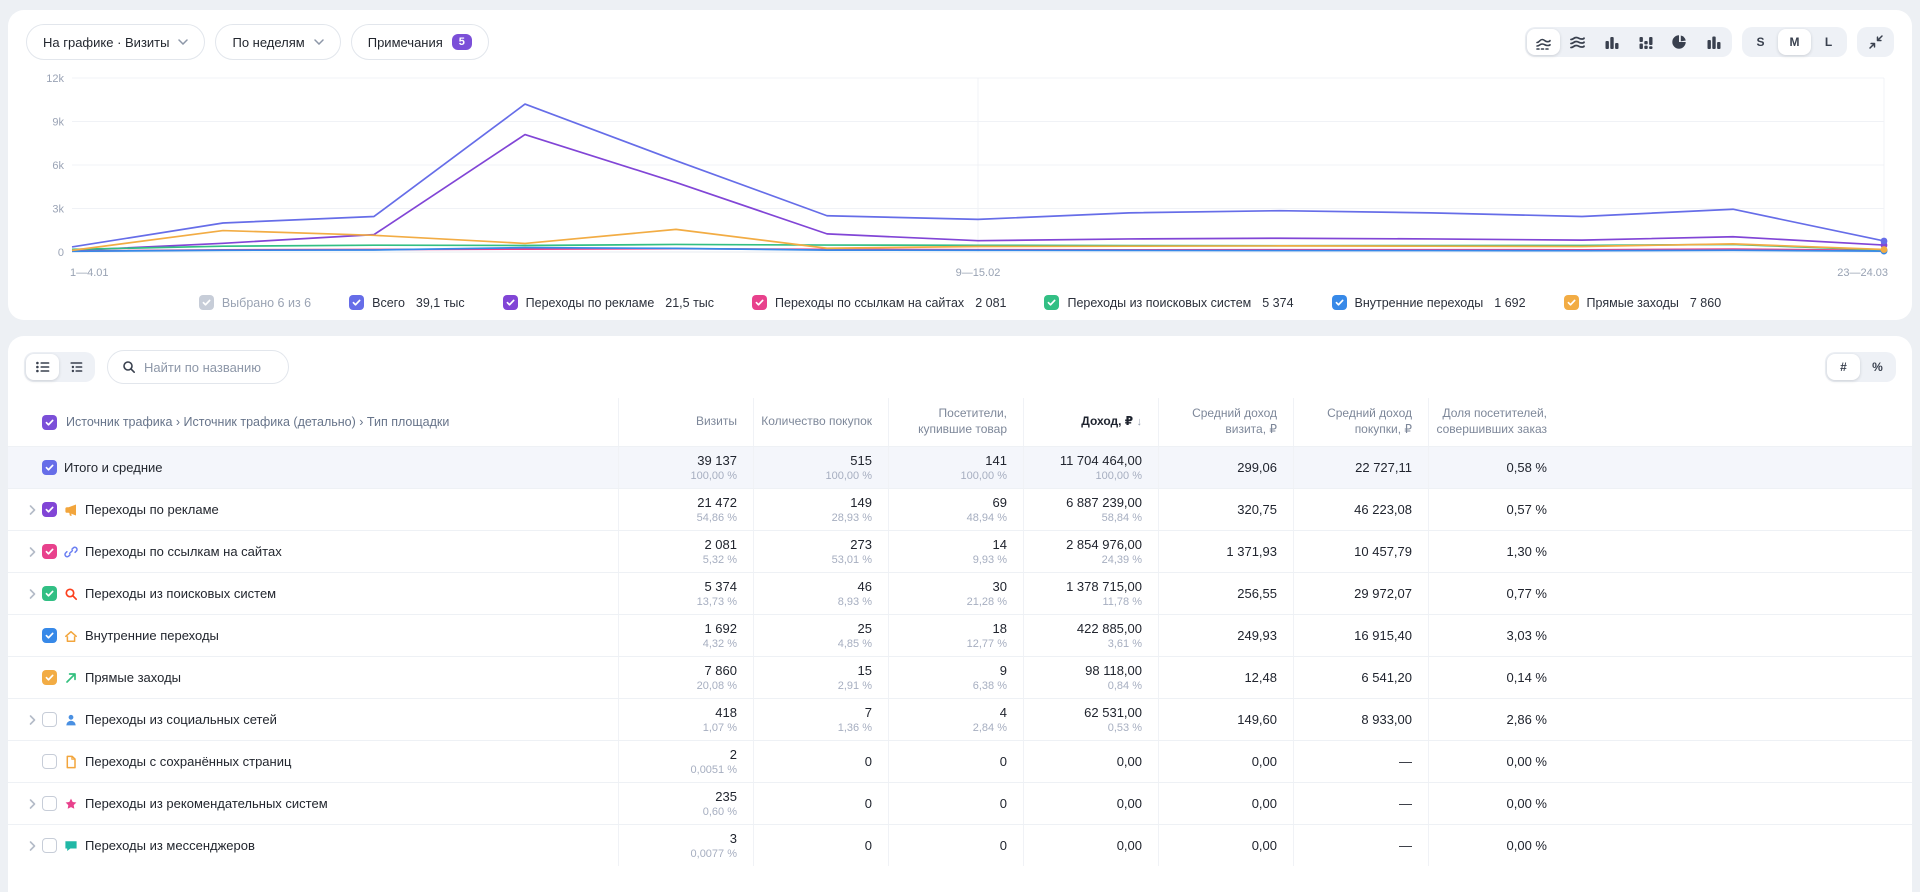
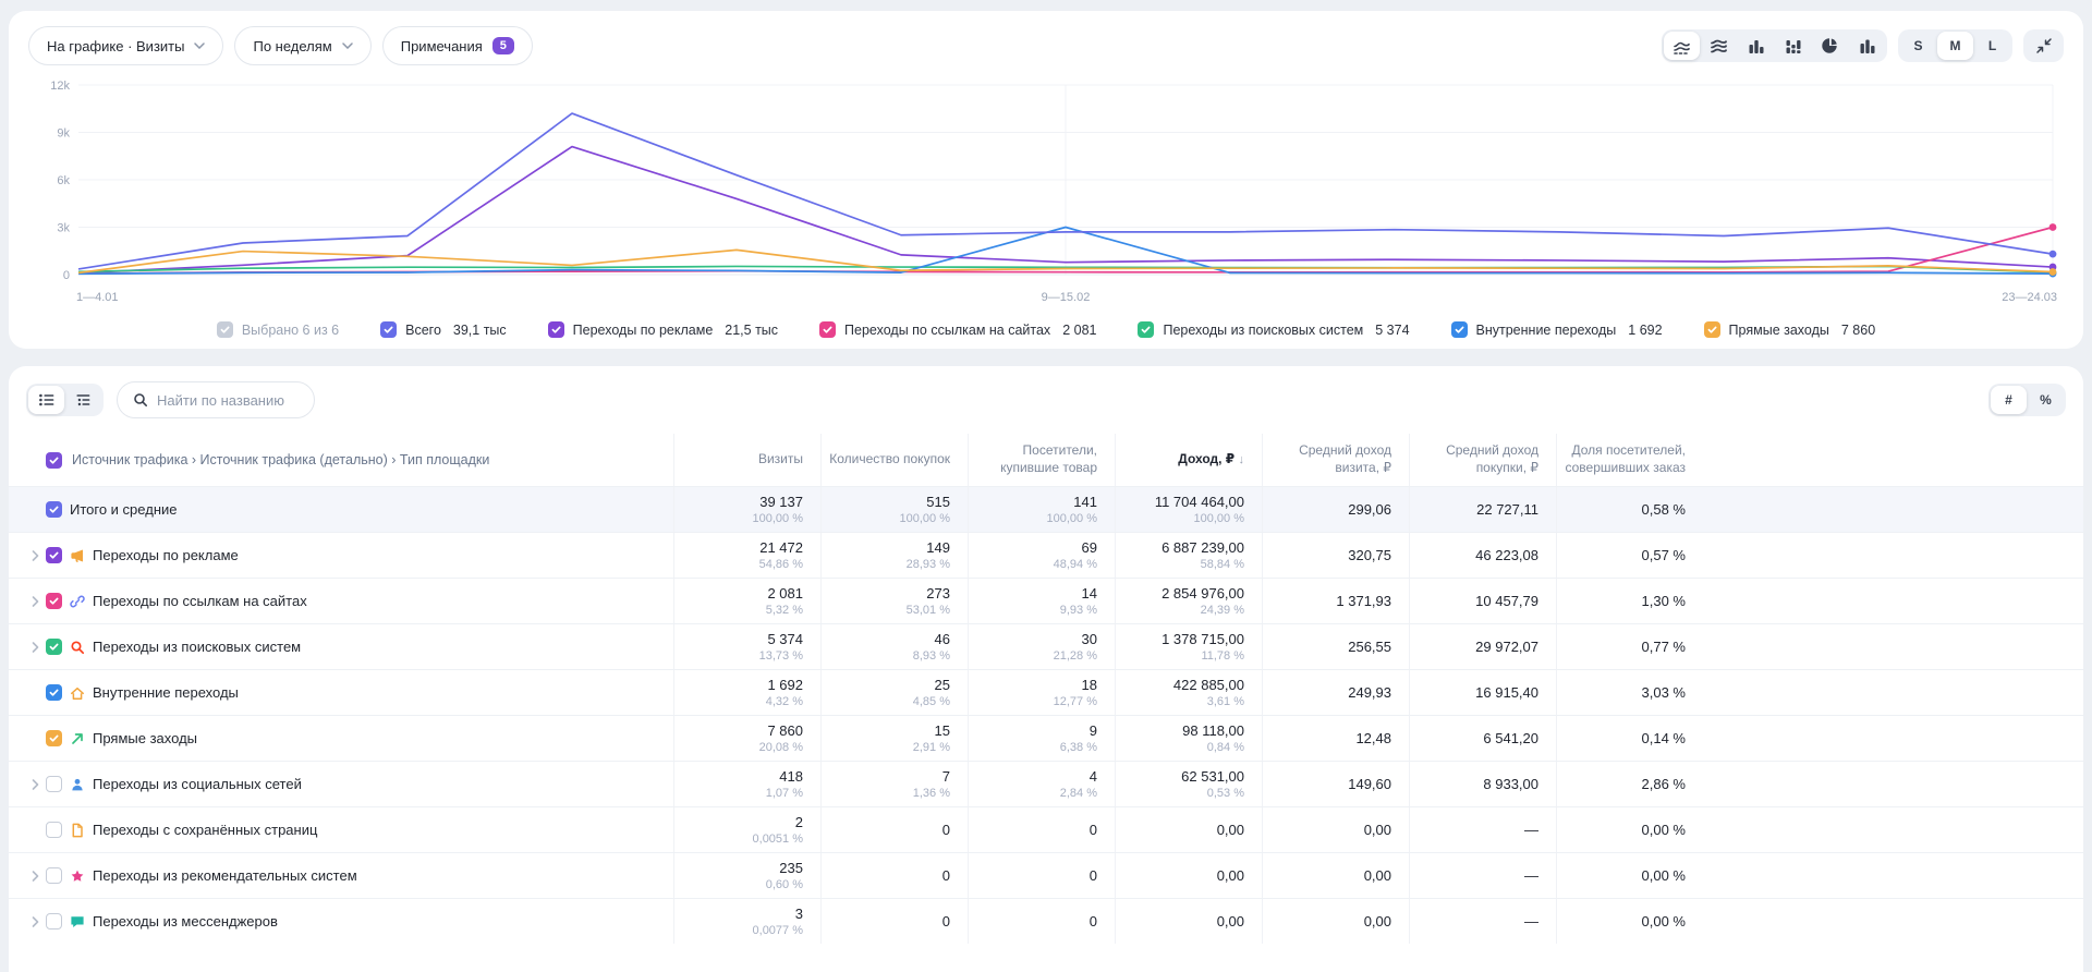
Внутренние переходы/9—15.02: 0.1k -> 3.0k
Всего/9—15.02: 2.2k -> 2.7k
Переходы по ссылкам на сайтах/23—24.03: 0.1k -> 3.0k
Всего/23—24.03: 0.8k -> 1.3k
